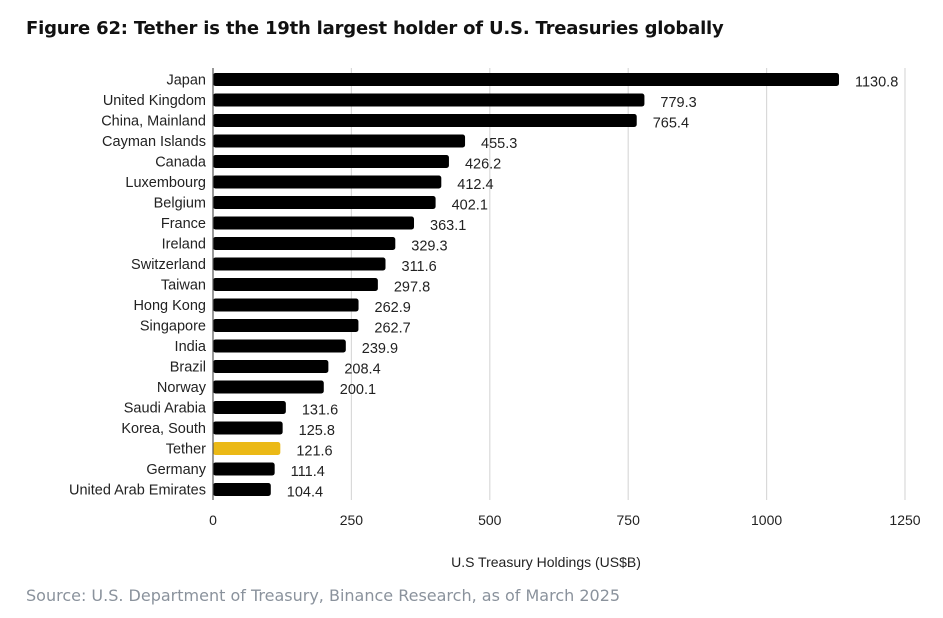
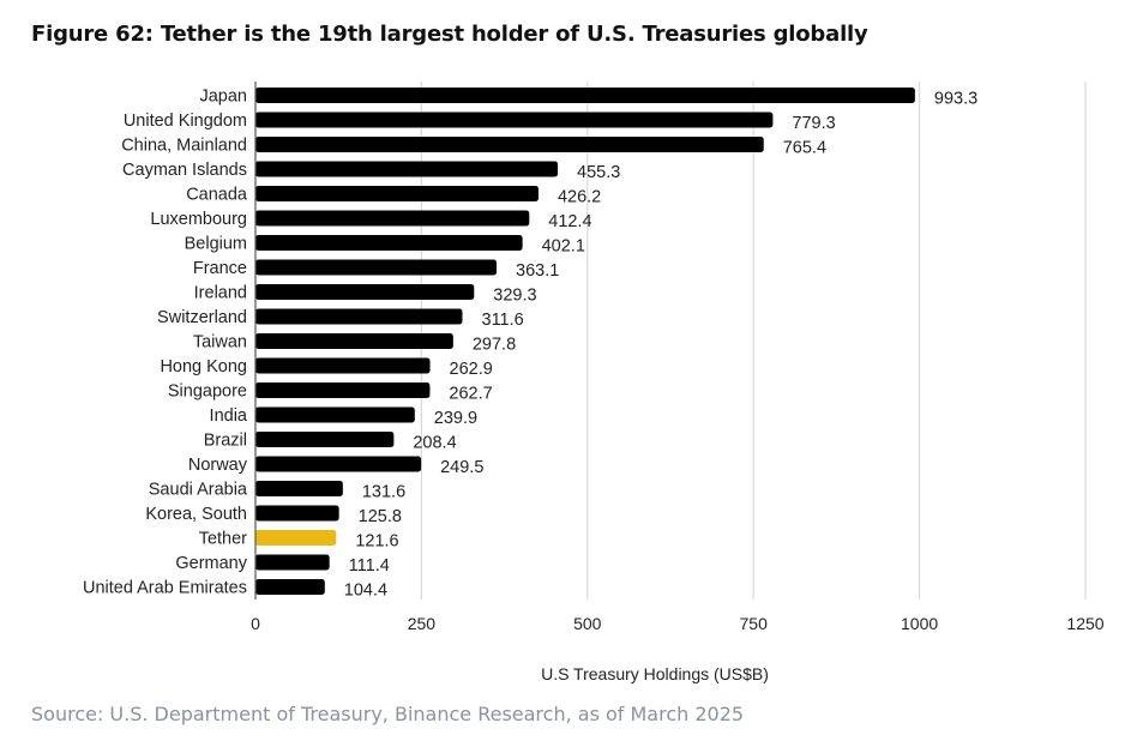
Japan: 1130.8 -> 993.3
Norway: 200.1 -> 249.5
